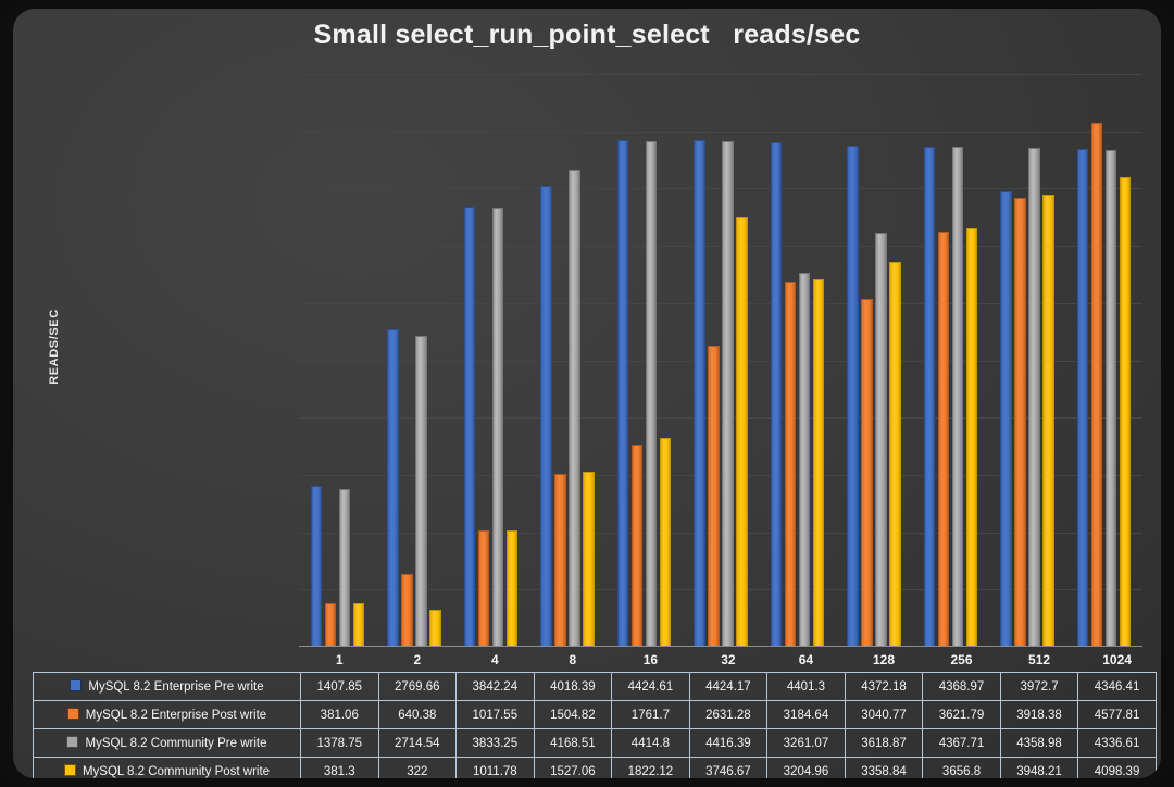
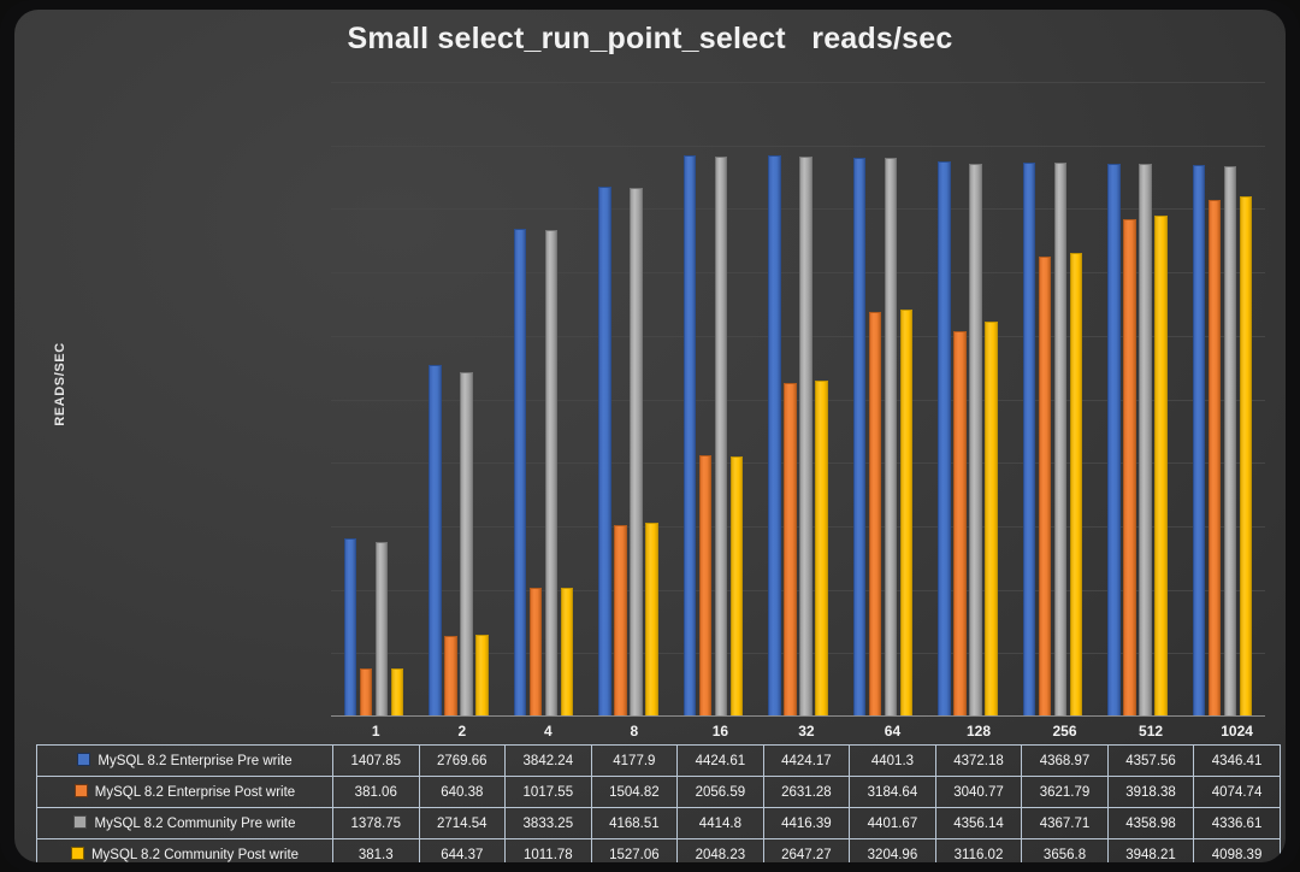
MySQL 8.2 Community Post write/2: 322 -> 644.37
MySQL 8.2 Enterprise Pre write/8: 4018.39 -> 4177.9
MySQL 8.2 Enterprise Post write/16: 1761.7 -> 2056.59
MySQL 8.2 Community Post write/16: 1822.12 -> 2048.23
MySQL 8.2 Community Post write/32: 3746.67 -> 2647.27
MySQL 8.2 Community Pre write/64: 3261.07 -> 4401.67
MySQL 8.2 Community Pre write/128: 3618.87 -> 4356.14
MySQL 8.2 Community Post write/128: 3358.84 -> 3116.02
MySQL 8.2 Enterprise Pre write/512: 3972.7 -> 4357.56
MySQL 8.2 Enterprise Post write/1024: 4577.81 -> 4074.74
